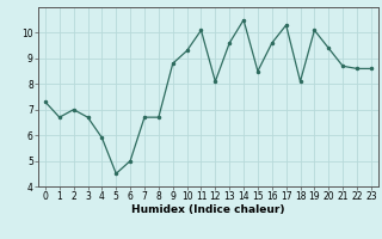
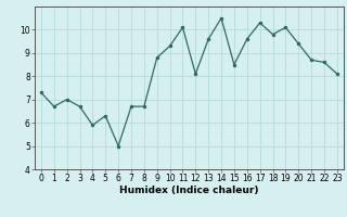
5: 4.5 -> 6.3
18: 8.1 -> 9.8
23: 8.6 -> 8.1
